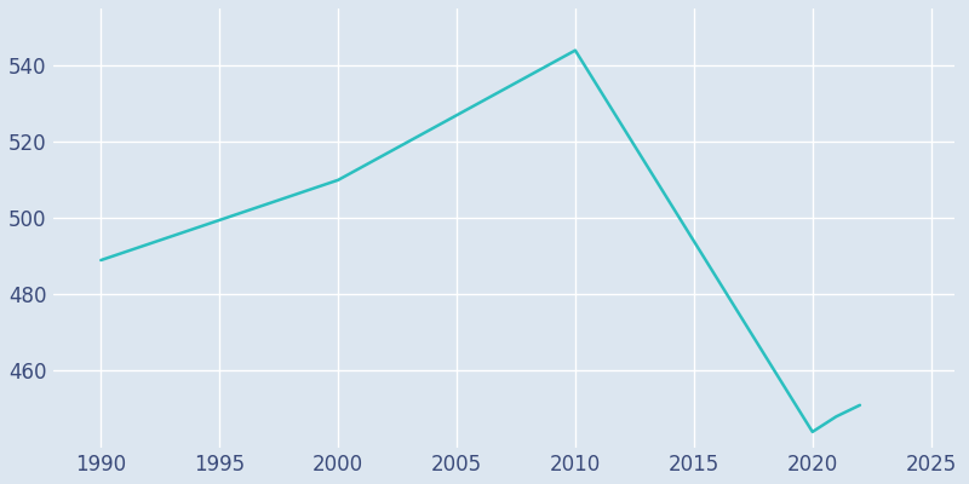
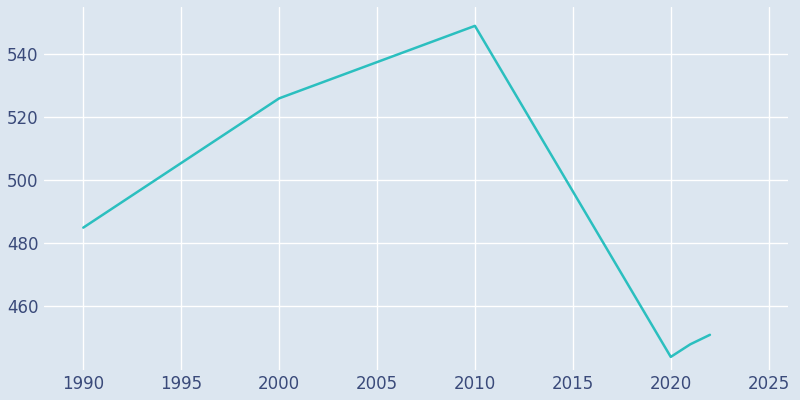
1990: 489 -> 485
2000: 510 -> 526
2010: 544 -> 549
